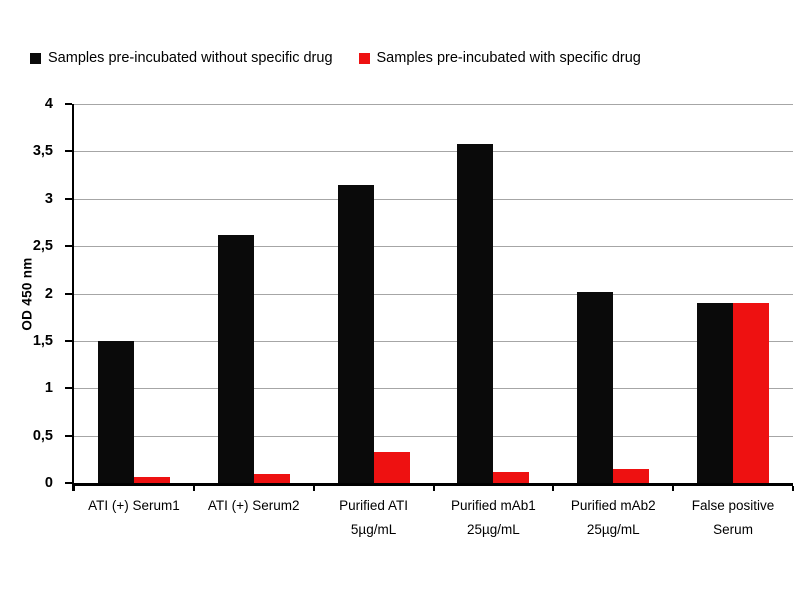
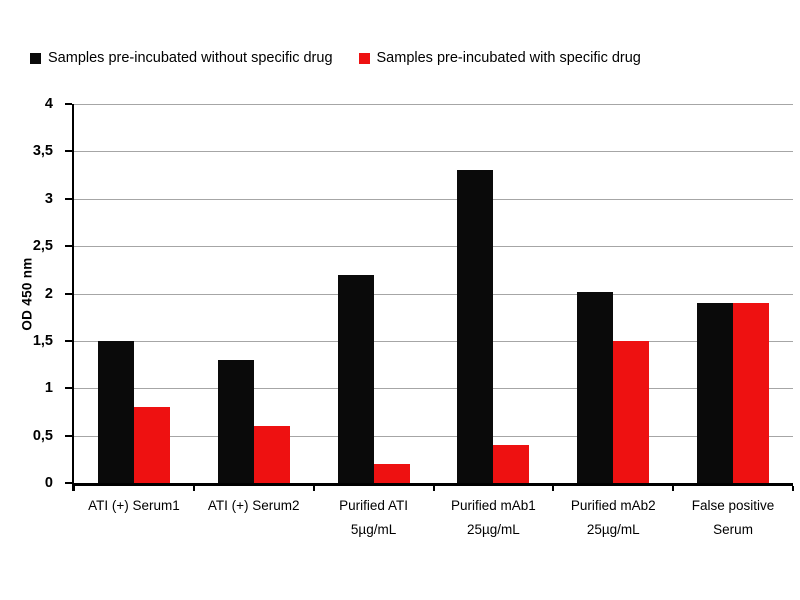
Samples pre-incubated with specific drug/ATI (+) Serum1: 0.1 -> 0.8
Samples pre-incubated without specific drug/ATI (+) Serum2: 2.6 -> 1.3
Samples pre-incubated with specific drug/ATI (+) Serum2: 0.1 -> 0.6
Samples pre-incubated without specific drug/Purified ATI 5µg/mL: 3.1 -> 2.2
Samples pre-incubated with specific drug/Purified ATI 5µg/mL: 0.3 -> 0.2
Samples pre-incubated without specific drug/Purified mAb1 25µg/mL: 3.6 -> 3.3
Samples pre-incubated with specific drug/Purified mAb1 25µg/mL: 0.1 -> 0.4
Samples pre-incubated with specific drug/Purified mAb2 25µg/mL: 0.1 -> 1.5
